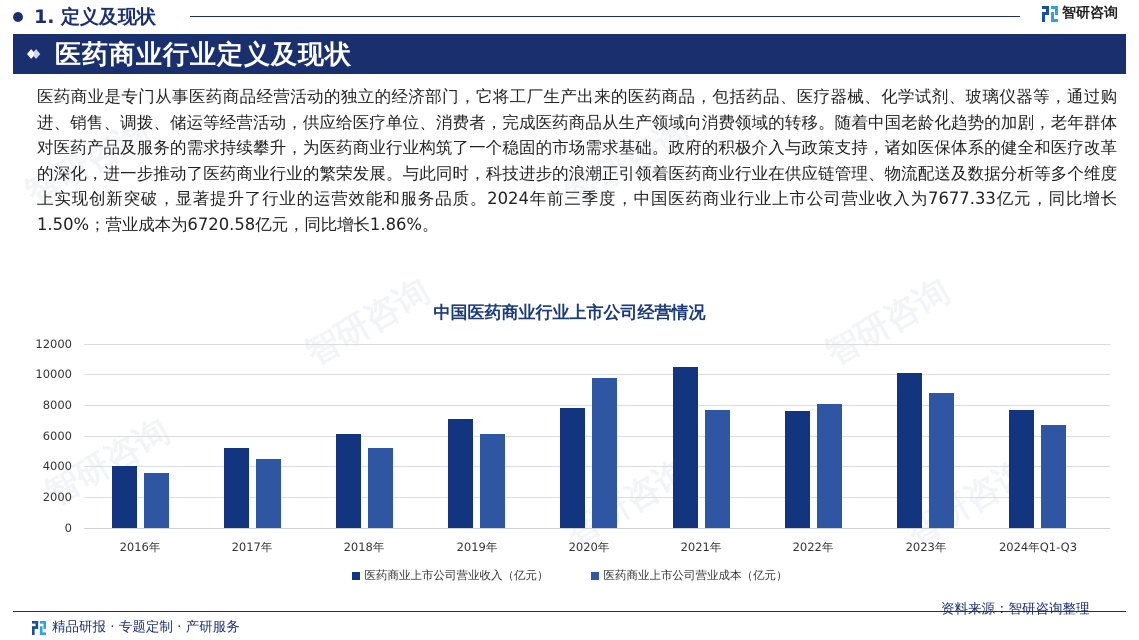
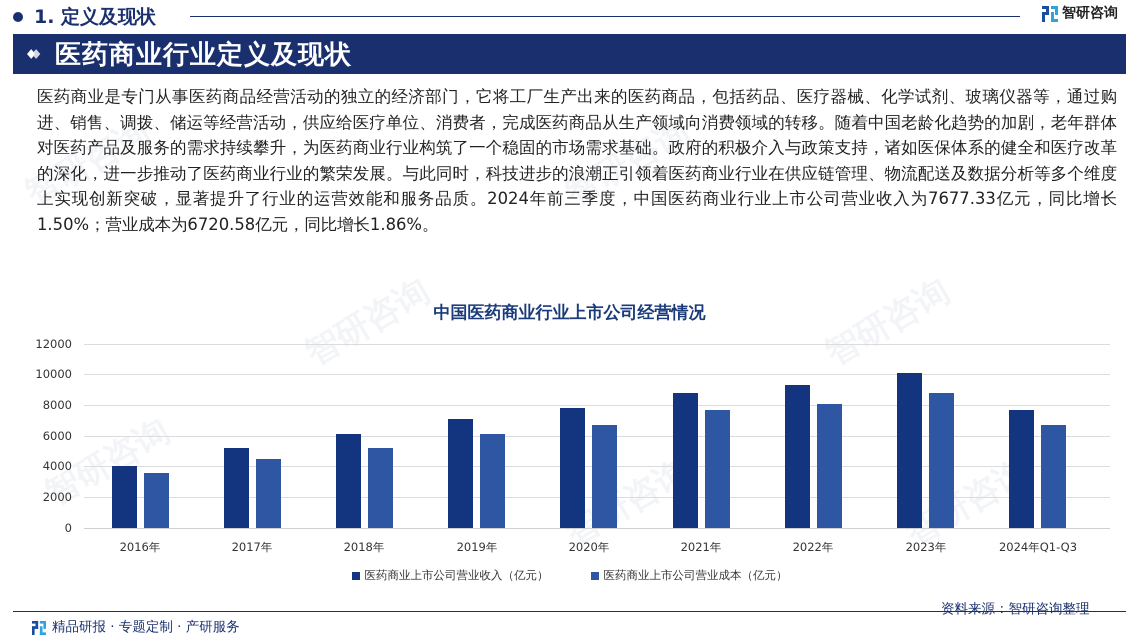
医药商业上市公司营业成本（亿元）/2020年: 9800 -> 6800
医药商业上市公司营业收入（亿元）/2021年: 10500 -> 8800
医药商业上市公司营业收入（亿元）/2022年: 7600 -> 9400
